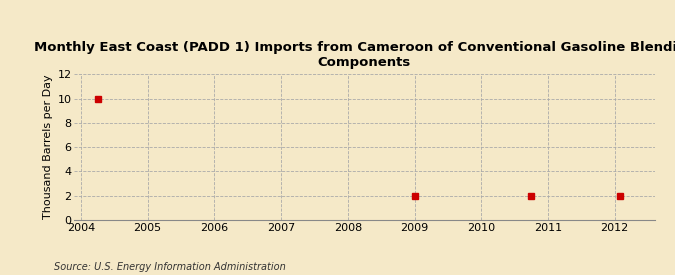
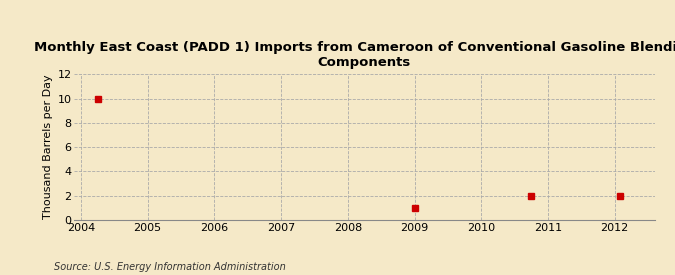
2009: 2 -> 1
